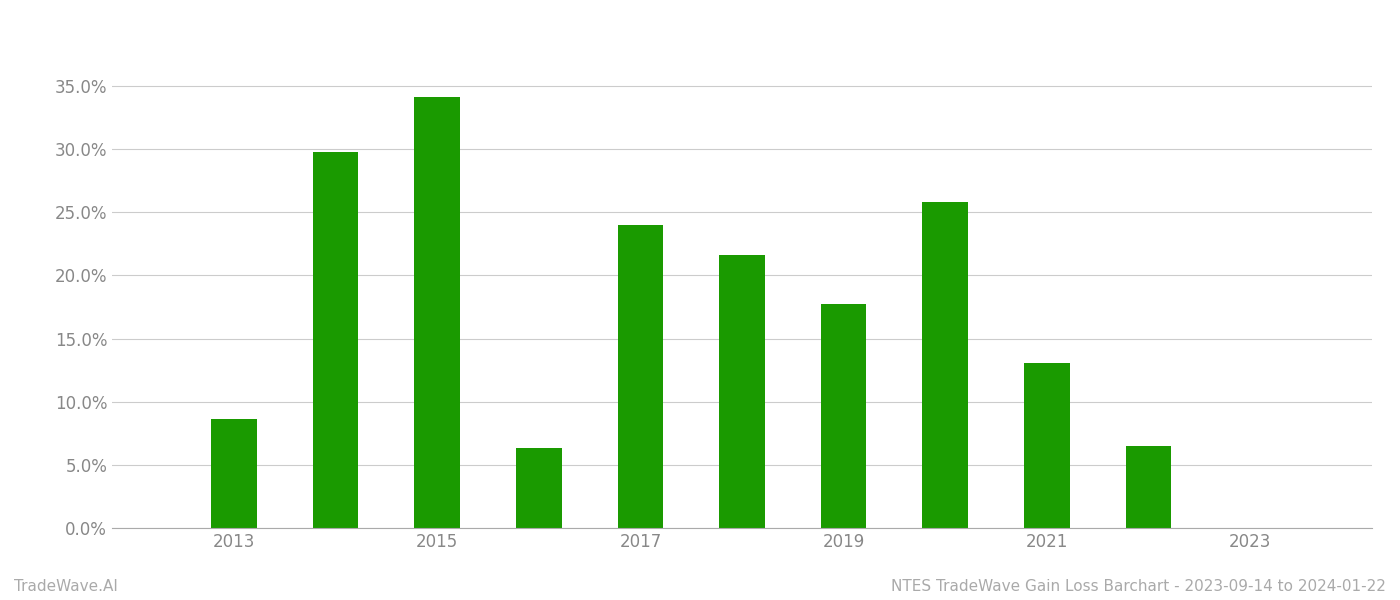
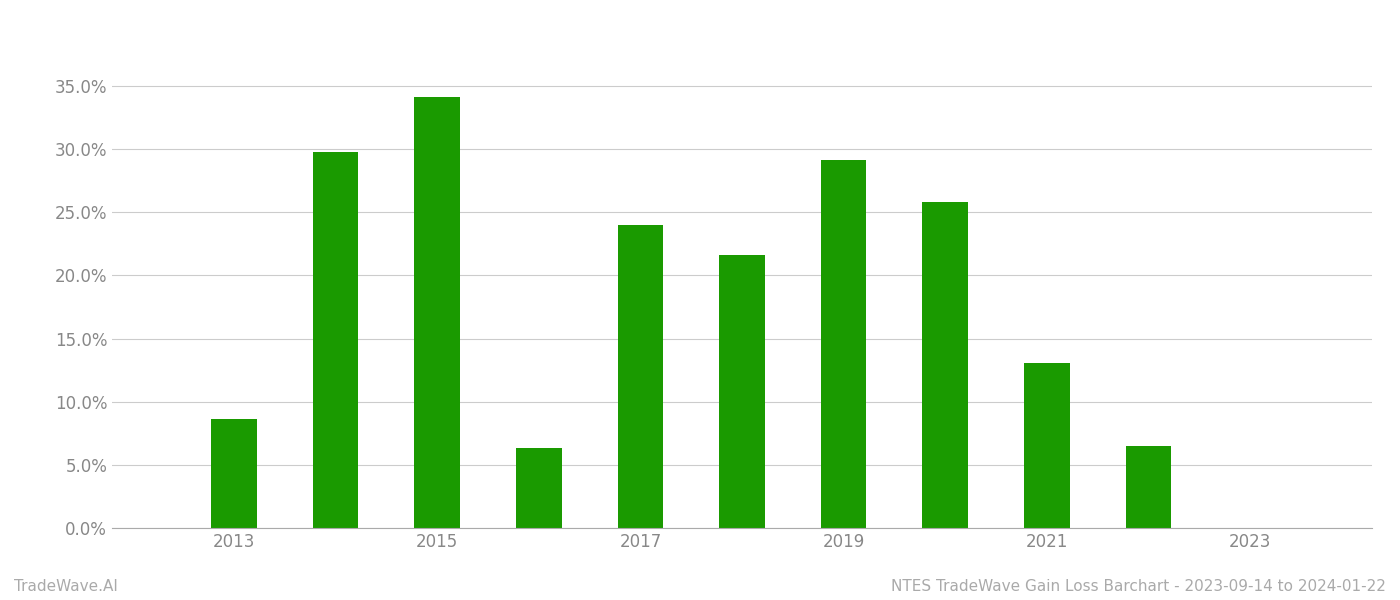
2019: 17.7% -> 29.1%
